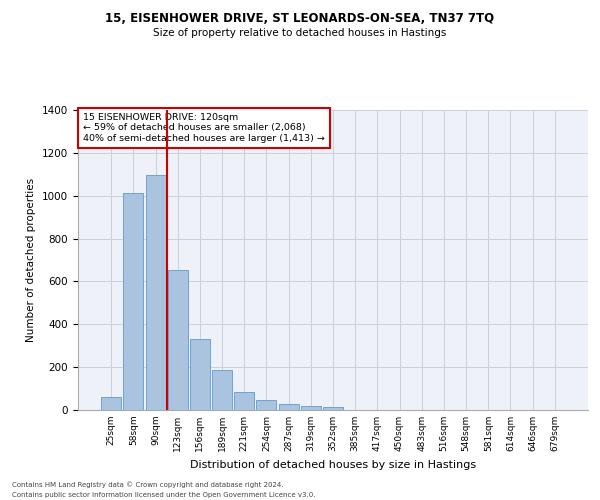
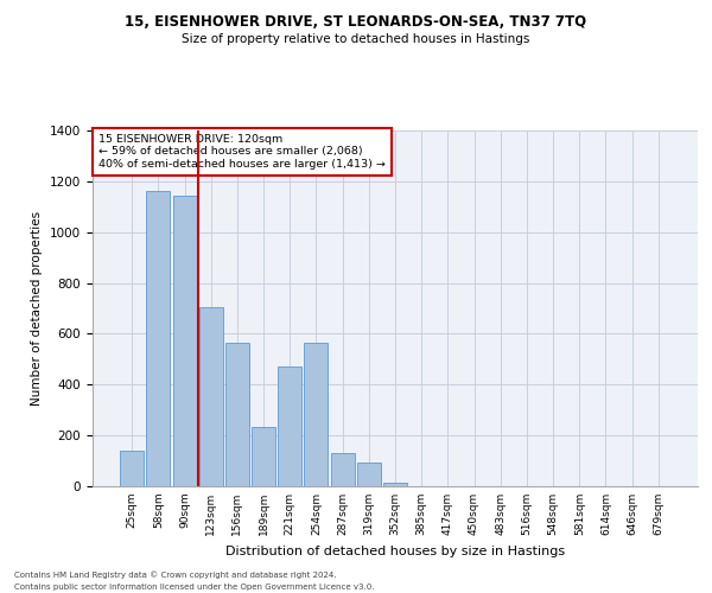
25sqm: 62 -> 140
58sqm: 1015 -> 1160
90sqm: 1095 -> 1145
123sqm: 655 -> 705
156sqm: 330 -> 565
189sqm: 185 -> 235
221sqm: 85 -> 470
254sqm: 45 -> 565
287sqm: 27 -> 130
319sqm: 20 -> 95
